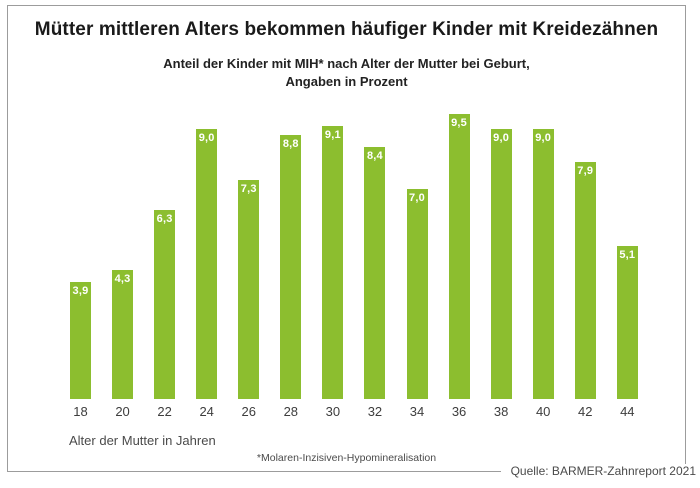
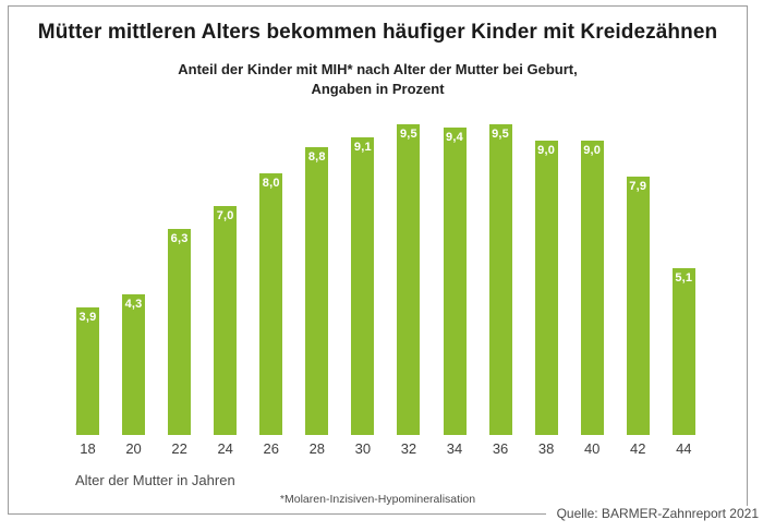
24: 9,0 -> 7,0
26: 7,3 -> 8,0
32: 8,4 -> 9,5
34: 7,0 -> 9,4
